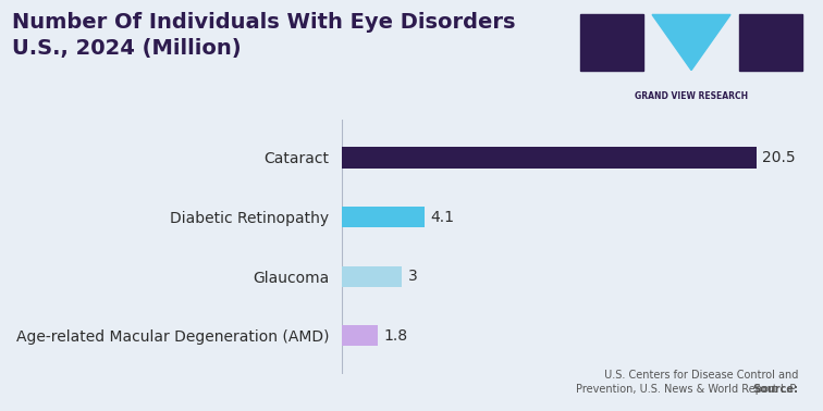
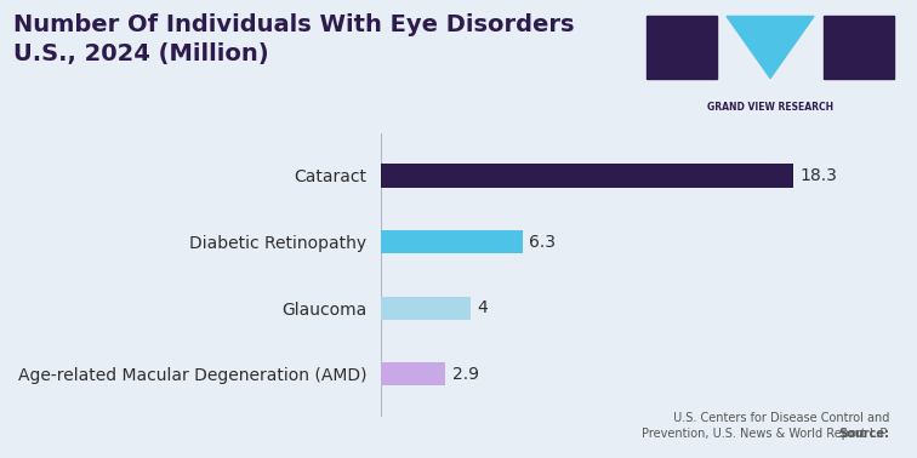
Cataract: 20.5 -> 18.3
Diabetic Retinopathy: 4.1 -> 6.3
Glaucoma: 3 -> 4
Age-related Macular Degeneration (AMD): 1.8 -> 2.9
